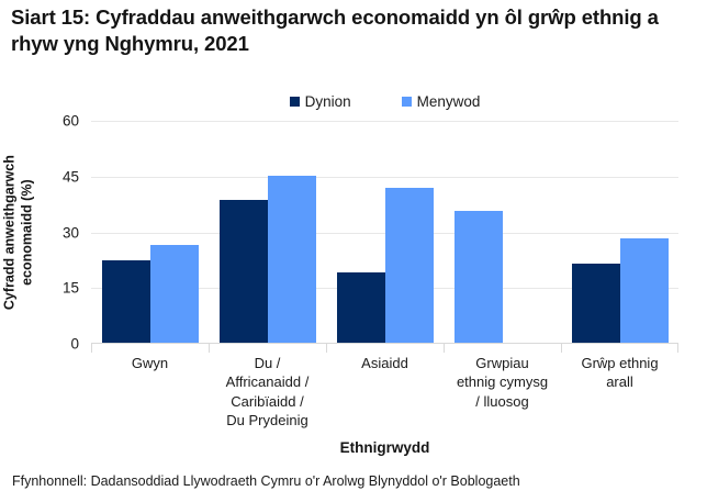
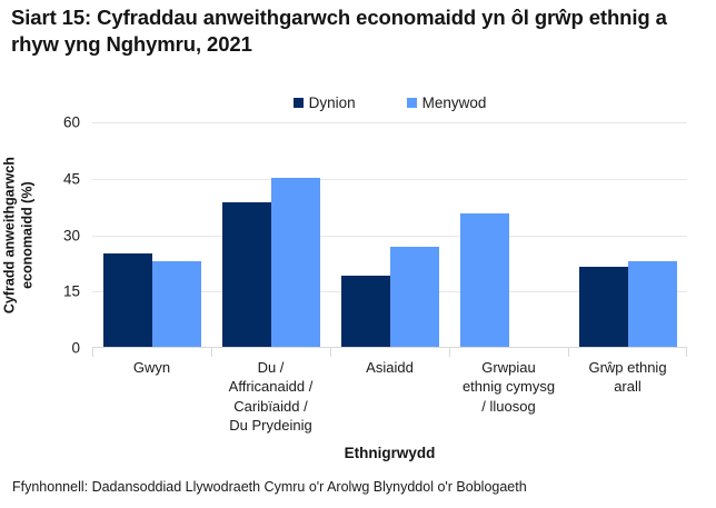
Dynion/Gwyn: 22 -> 25
Menywod/Gwyn: 27 -> 23
Menywod/Asiaidd: 42 -> 27
Menywod/Grŵp ethnig arall: 28 -> 23
